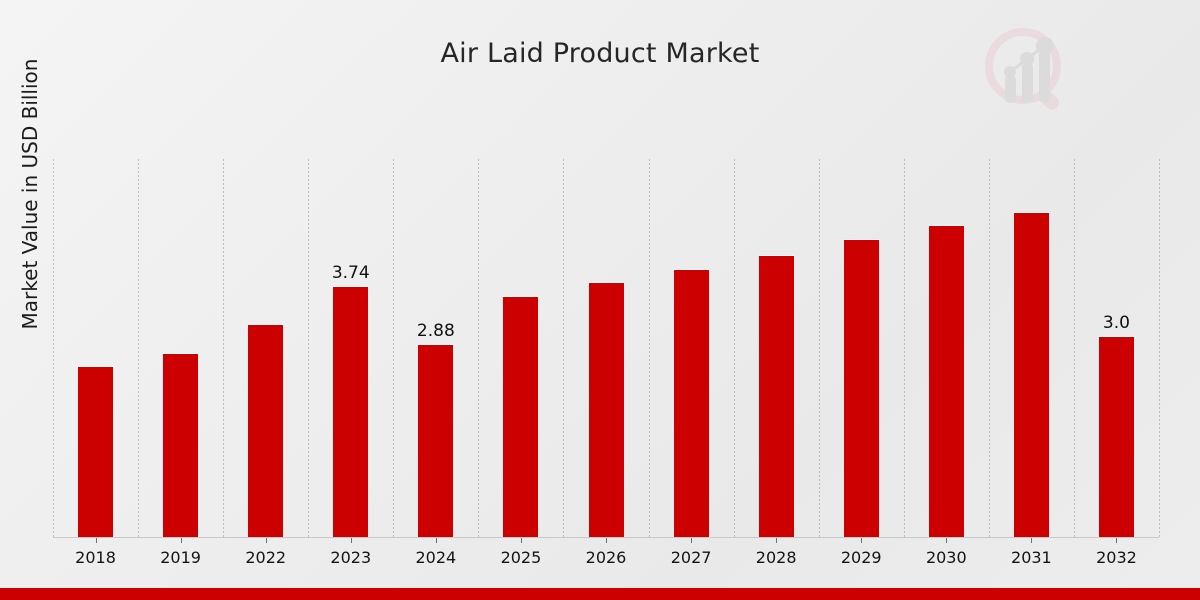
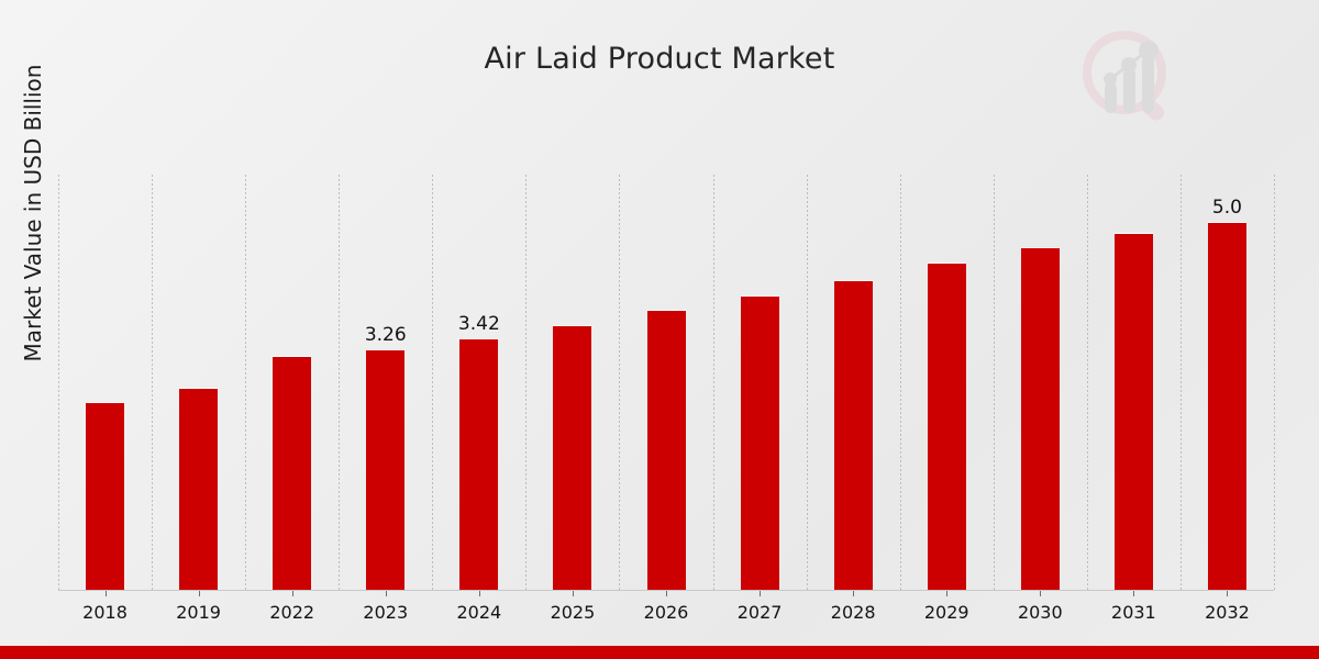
2023: 3.74 -> 3.26
2024: 2.88 -> 3.42
2032: 3.0 -> 5.0
